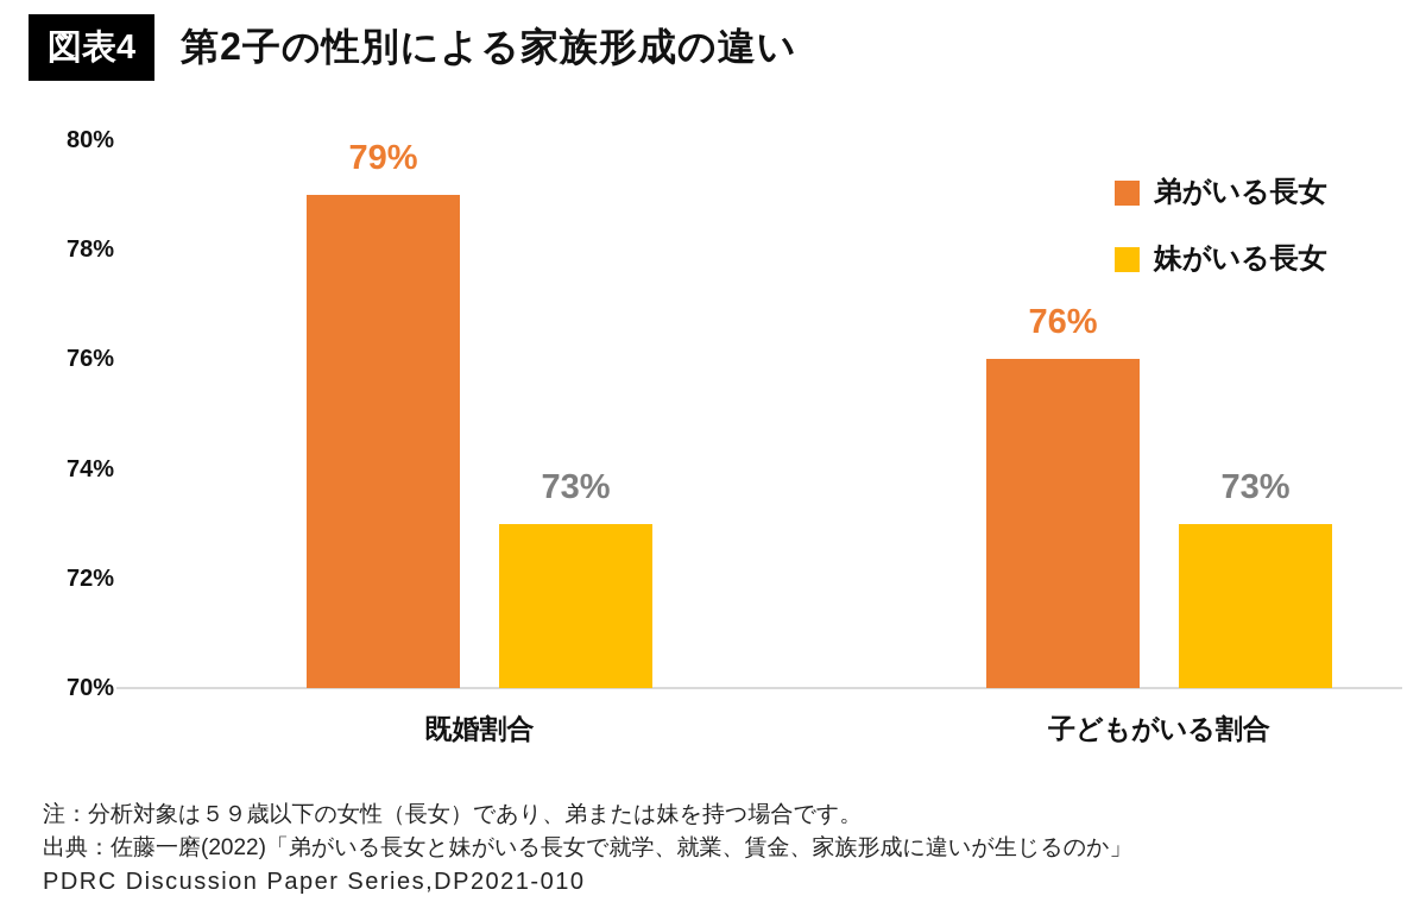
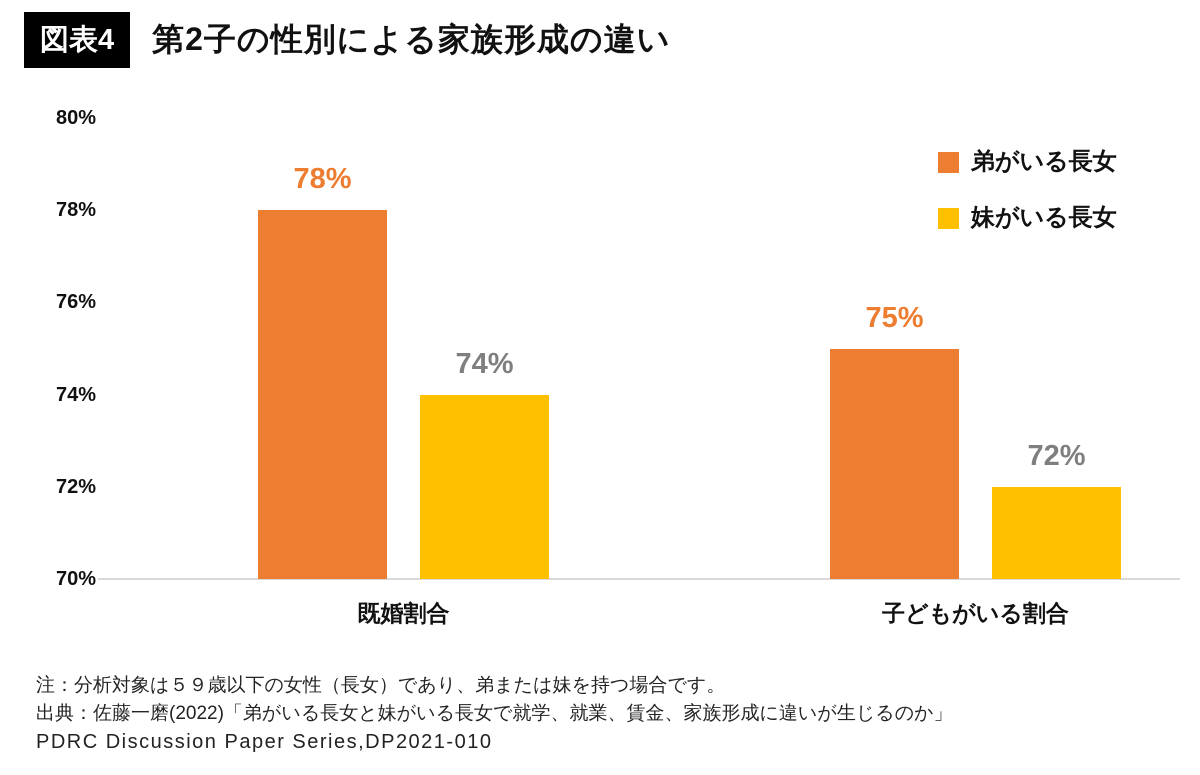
弟がいる長女/既婚割合: 79% -> 78%
妹がいる長女/既婚割合: 73% -> 74%
弟がいる長女/子どもがいる割合: 76% -> 75%
妹がいる長女/子どもがいる割合: 73% -> 72%
